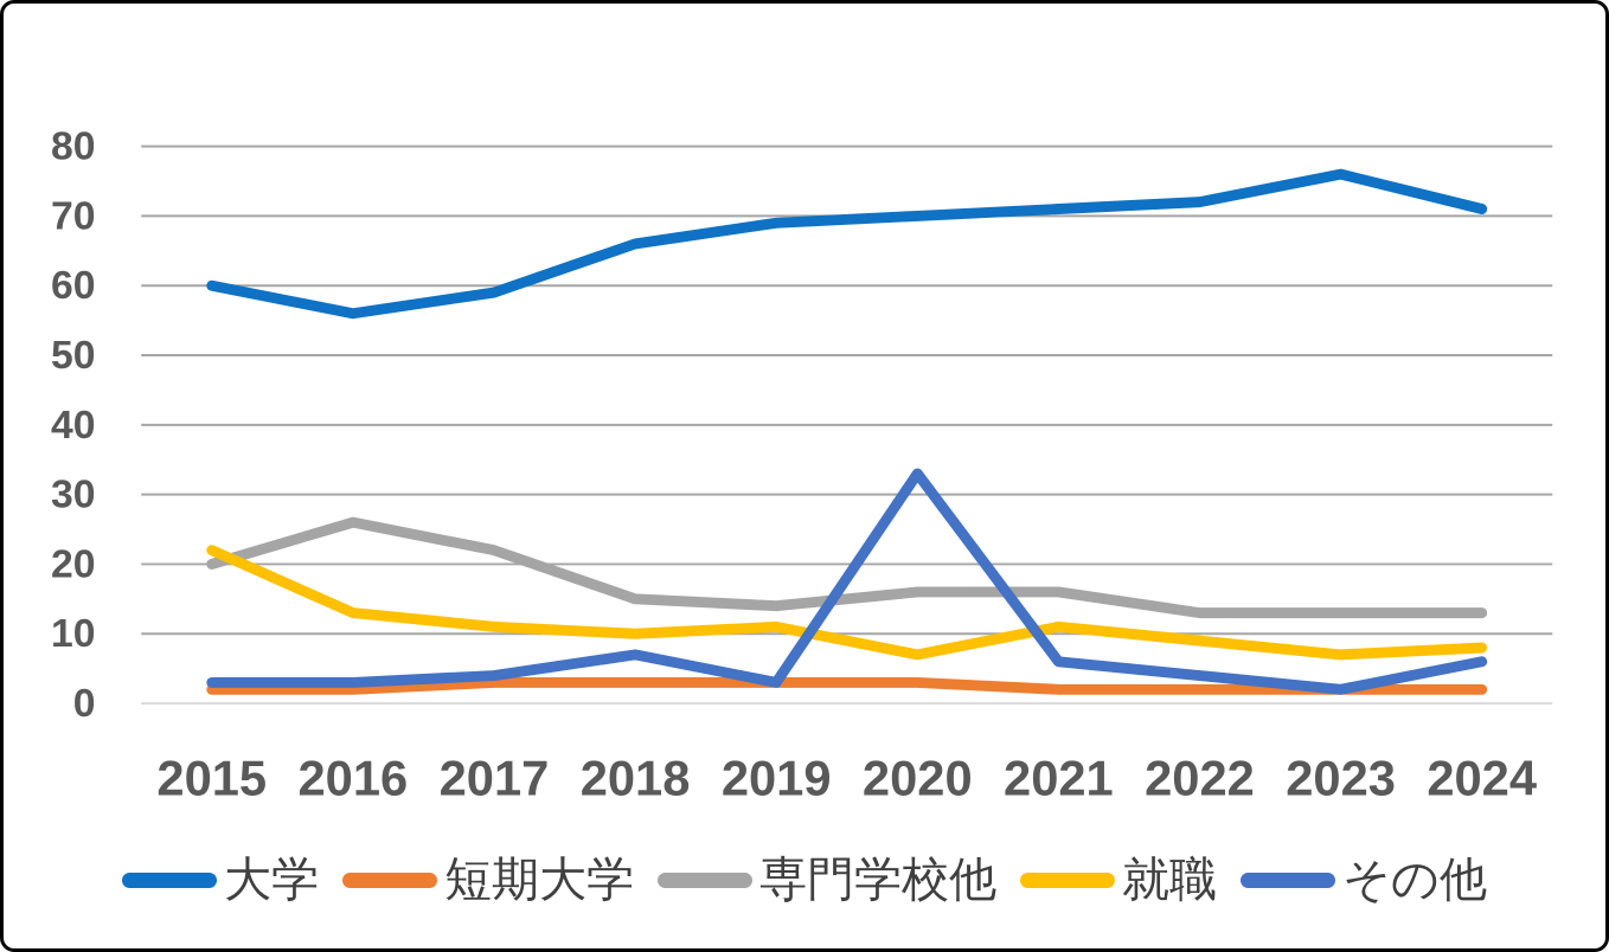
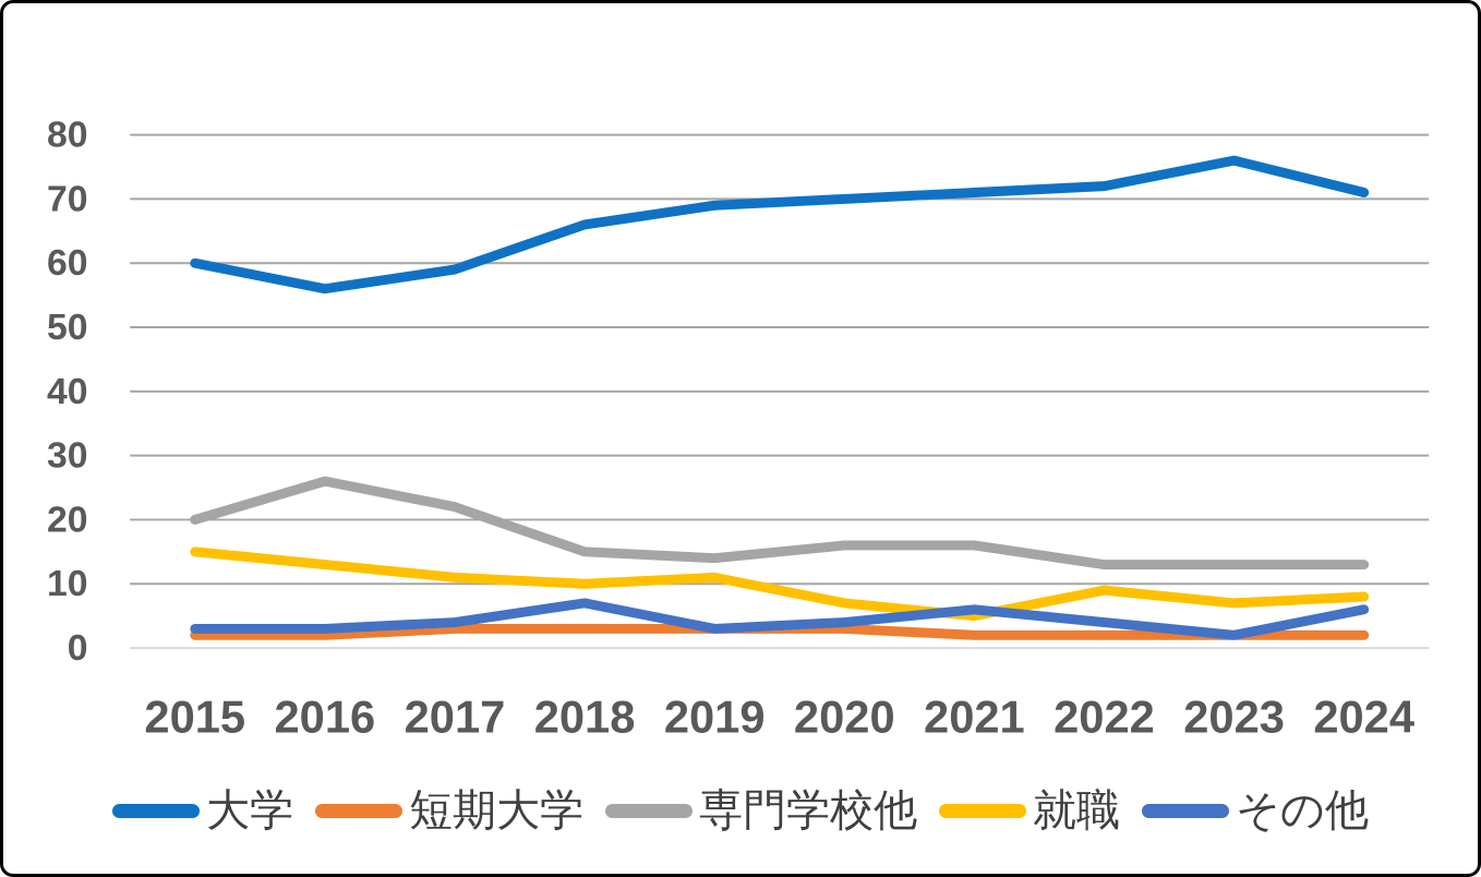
就職/2015: 22 -> 15
その他/2020: 33 -> 4
就職/2021: 11 -> 5
